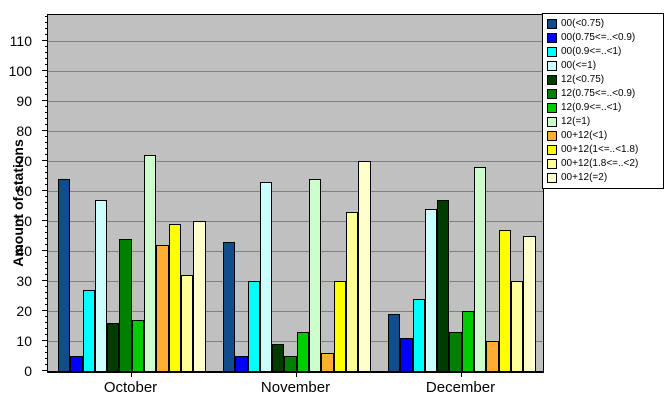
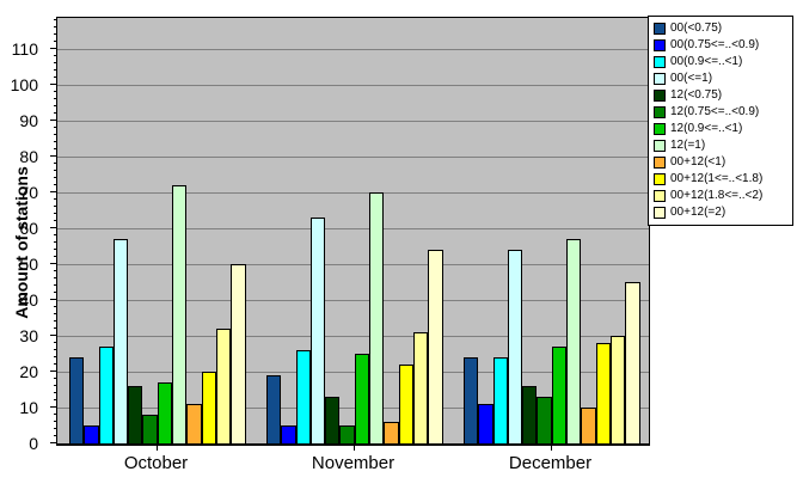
00(<0.75)/October: 64 -> 24
12(0.75<=..<0.9)/October: 44 -> 8
00+12(<1)/October: 42 -> 11
00+12(1<=..<1.8)/October: 49 -> 20
00(<0.75)/November: 43 -> 19
00(0.9<=..<1)/November: 30 -> 26
12(<0.75)/November: 9 -> 13
12(0.9<=..<1)/November: 13 -> 25
12(=1)/November: 64 -> 70
00+12(1<=..<1.8)/November: 30 -> 22
00+12(1.8<=..<2)/November: 53 -> 31
00+12(=2)/November: 70 -> 54
00(<0.75)/December: 19 -> 24
12(<0.75)/December: 57 -> 16
12(0.9<=..<1)/December: 20 -> 27
12(=1)/December: 68 -> 57
00+12(1<=..<1.8)/December: 47 -> 28
